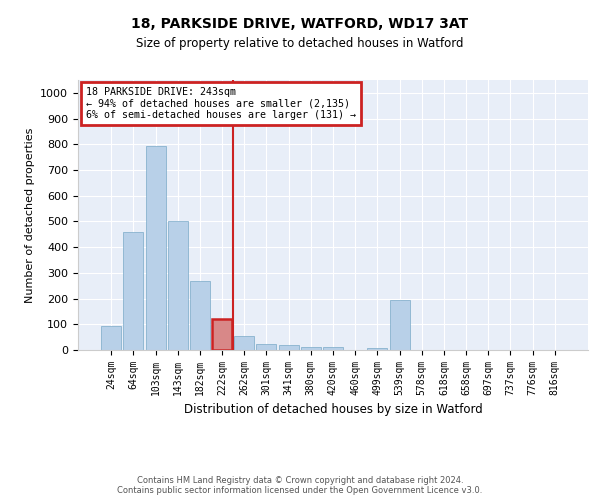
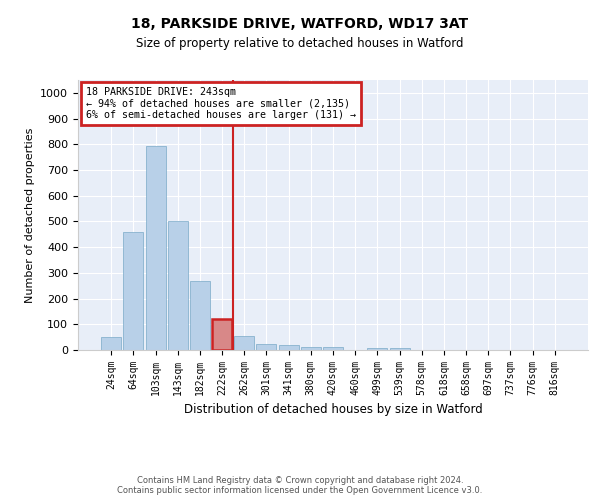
24sqm: 95 -> 50
539sqm: 195 -> 8
